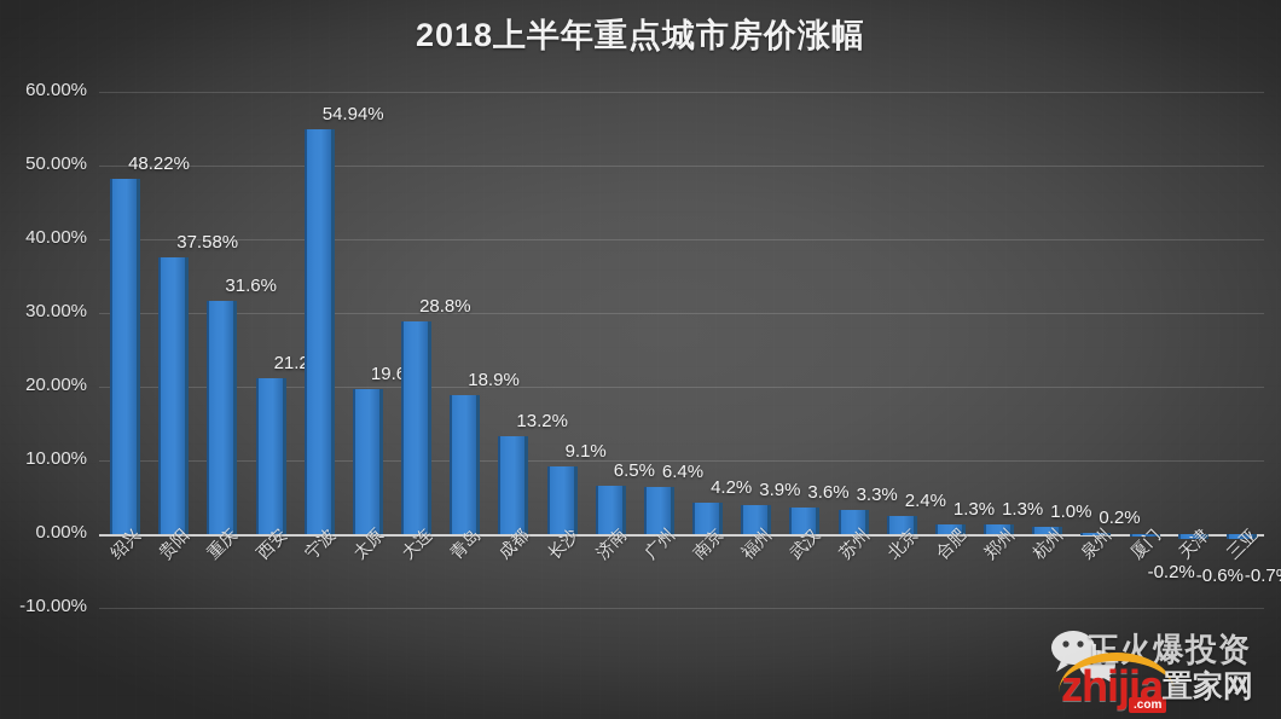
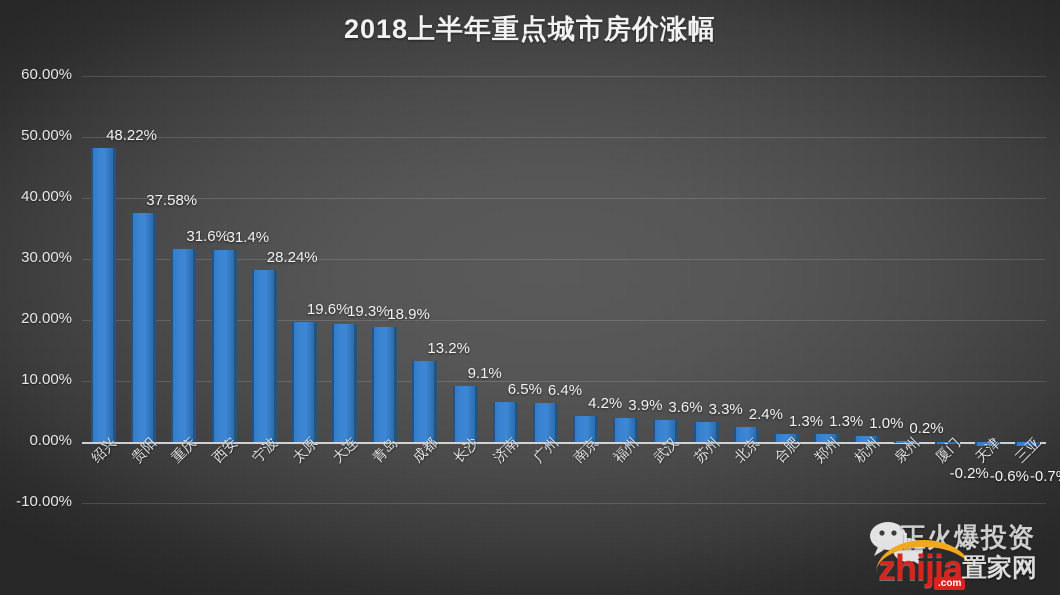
西安: 21.2% -> 31.4%
宁波: 54.94% -> 28.24%
大连: 28.8% -> 19.3%
